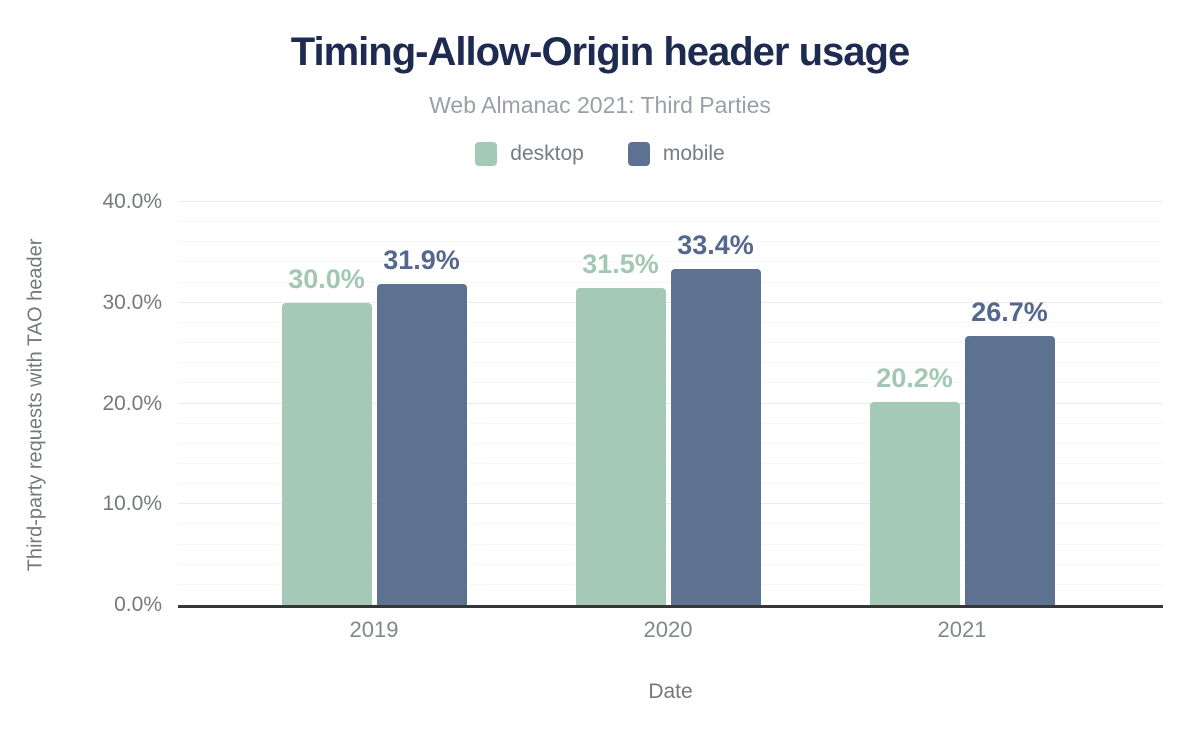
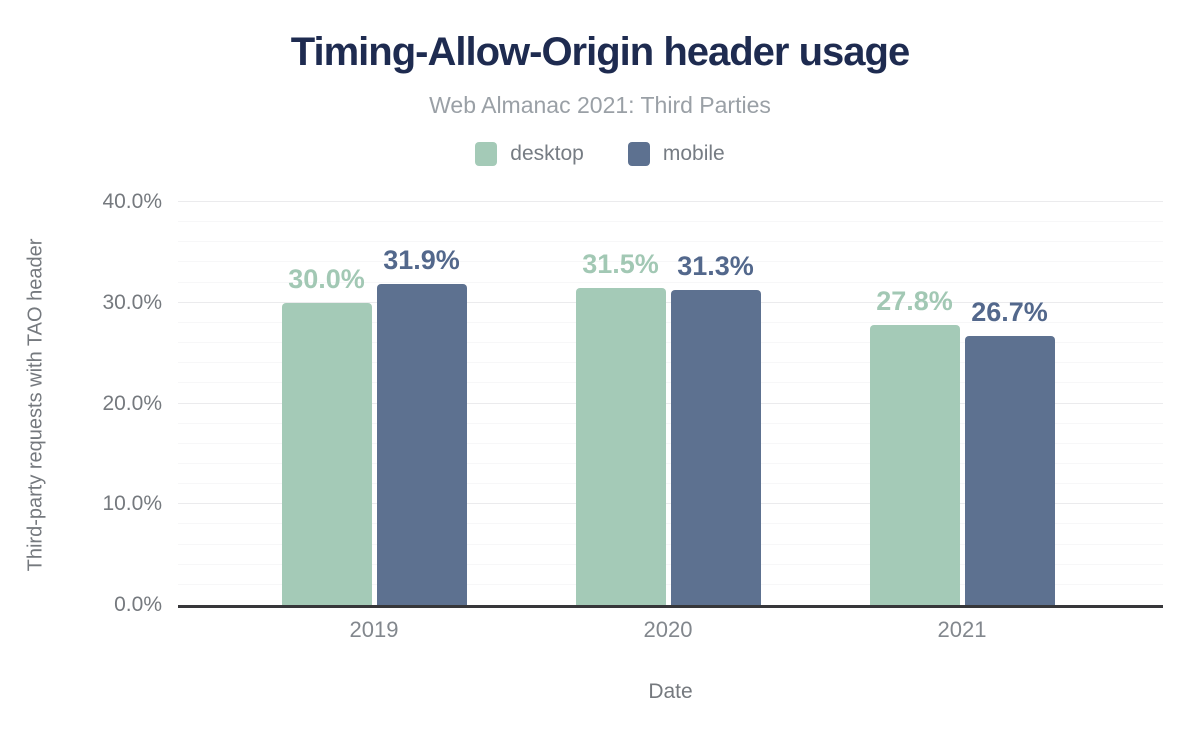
mobile/2020: 33.4% -> 31.3%
desktop/2021: 20.2% -> 27.8%
